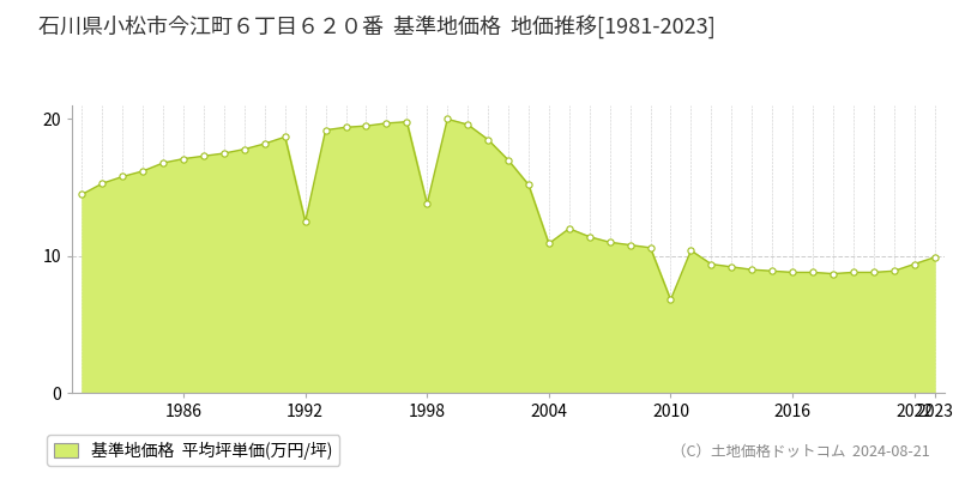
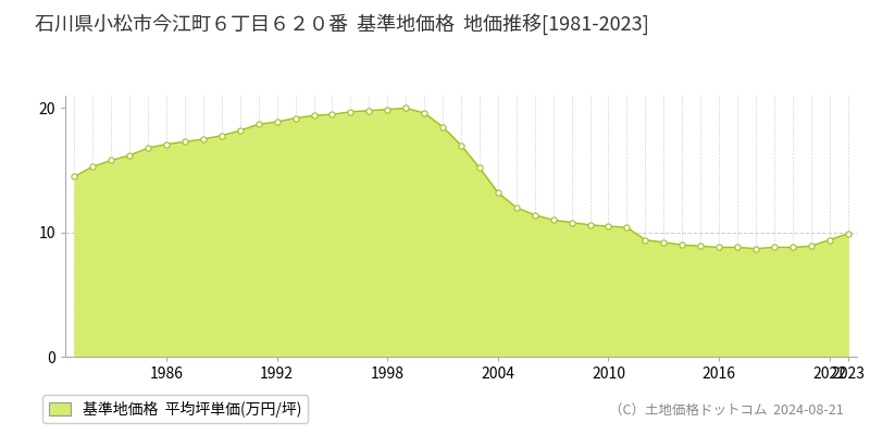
1992: 12.5 -> 18.9
1998: 13.8 -> 19.9
2004: 10.9 -> 13.2
2010: 6.8 -> 10.5
